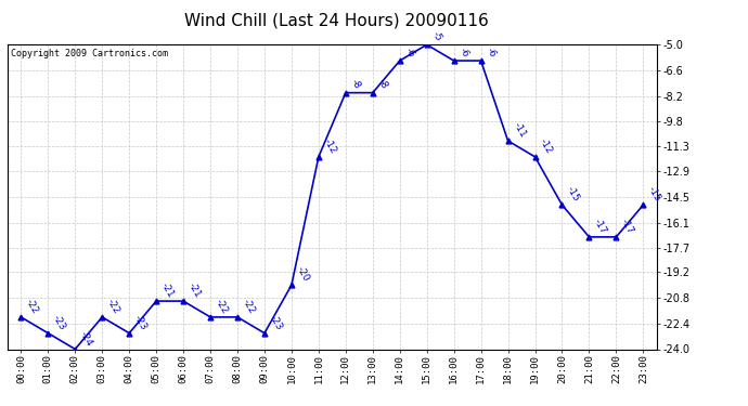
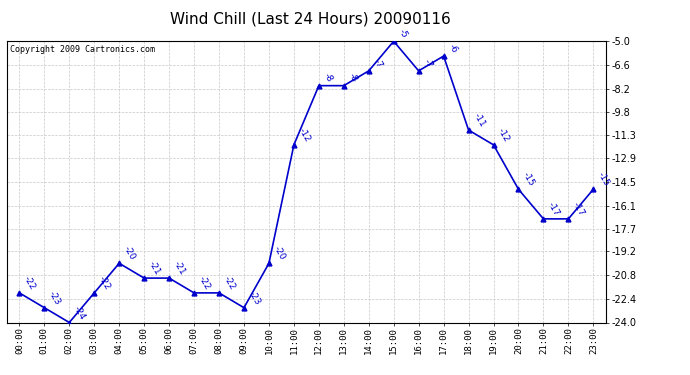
04:00: -23 -> -20
14:00: -6 -> -7
16:00: -6 -> -7
